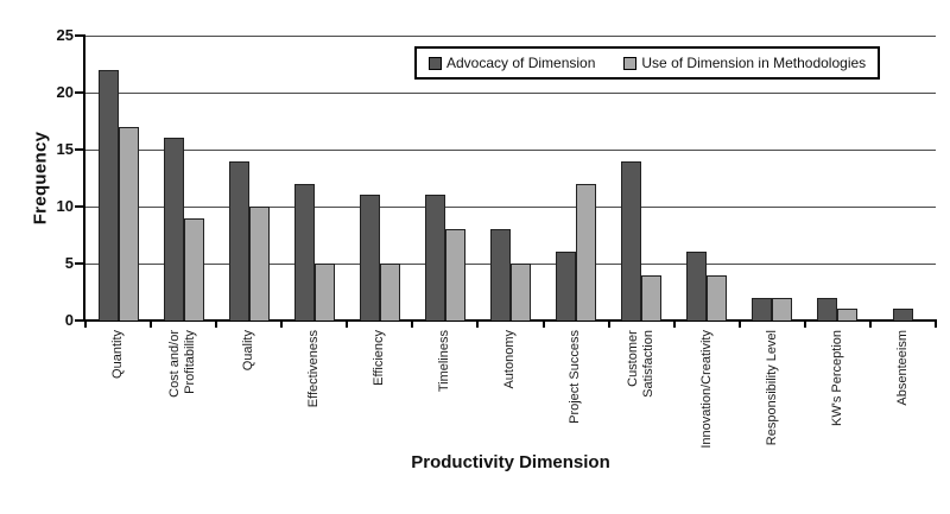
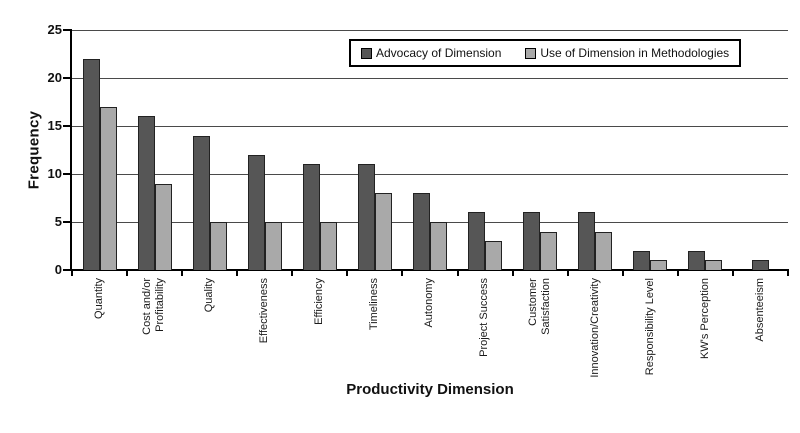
Use of Dimension in Methodologies/Quality: 10 -> 5
Use of Dimension in Methodologies/Project Success: 12 -> 3
Advocacy of Dimension/Customer Satisfaction: 14 -> 6
Use of Dimension in Methodologies/Responsibility Level: 2 -> 1
